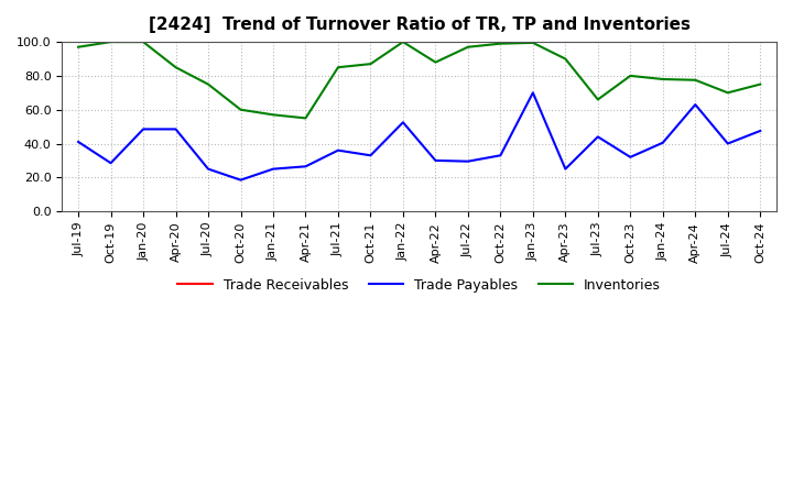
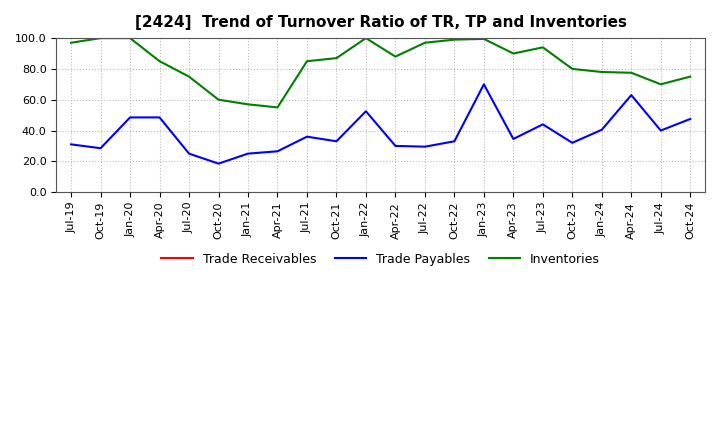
Trade Payables/Jul-19: 41 -> 31
Trade Payables/Apr-23: 25 -> 34
Inventories/Jul-23: 66 -> 94
